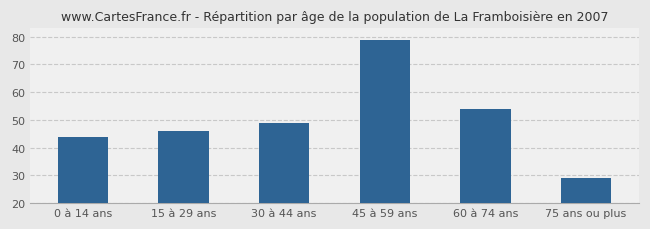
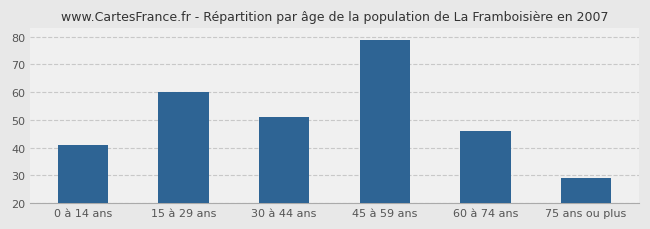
0 à 14 ans: 44 -> 41
15 à 29 ans: 46 -> 60
30 à 44 ans: 49 -> 51
60 à 74 ans: 54 -> 46
